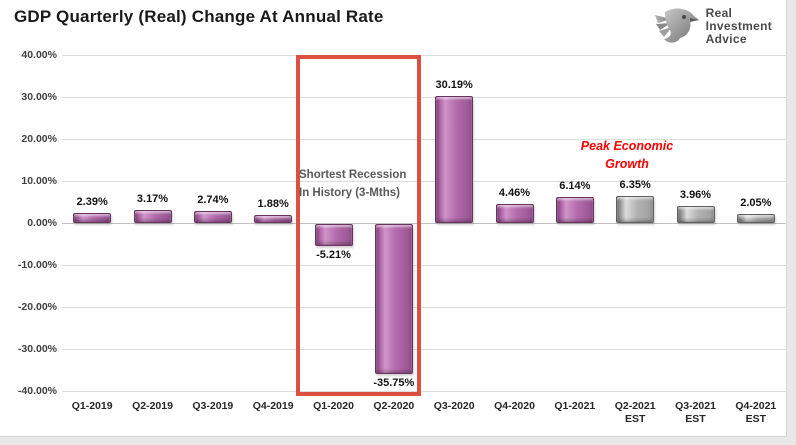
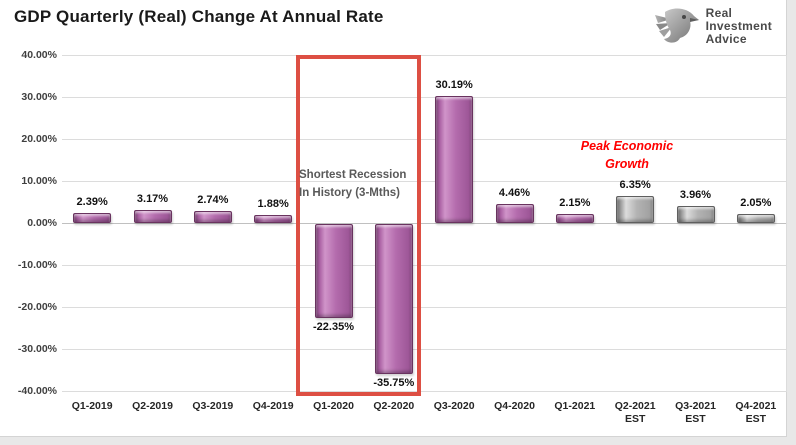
Q1-2020: -5.21% -> -22.35%
Q1-2021: 6.14% -> 2.15%
